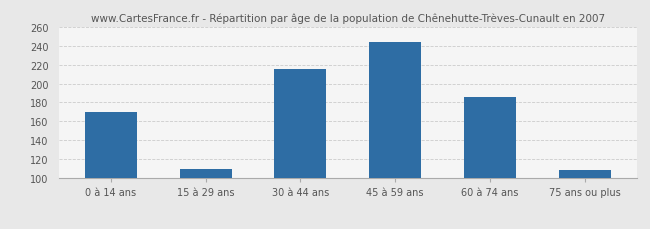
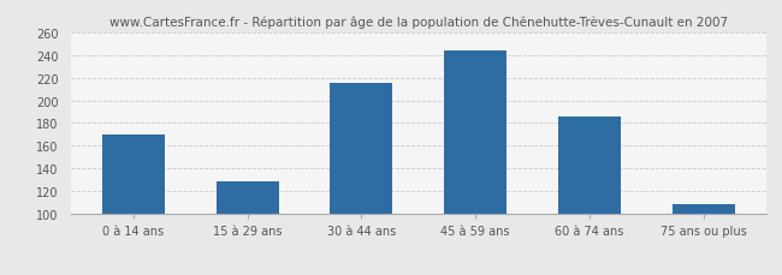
15 à 29 ans: 110 -> 129
